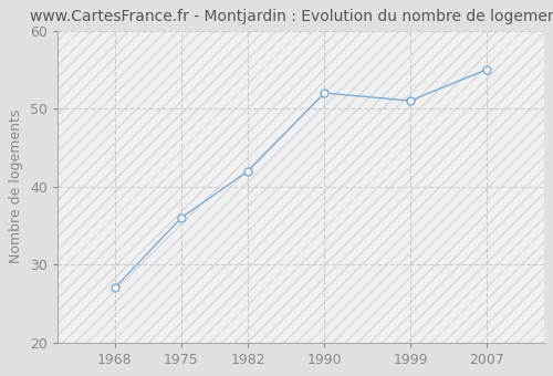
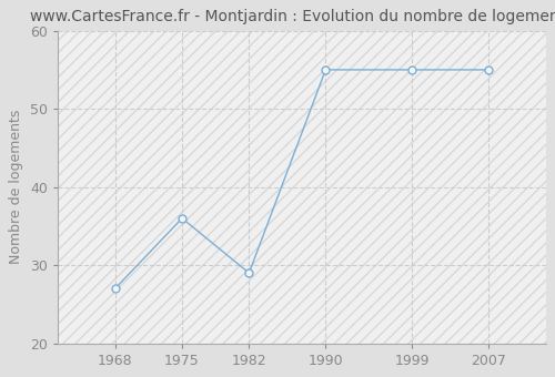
1982: 42 -> 29
1990: 52 -> 55
1999: 51 -> 55
